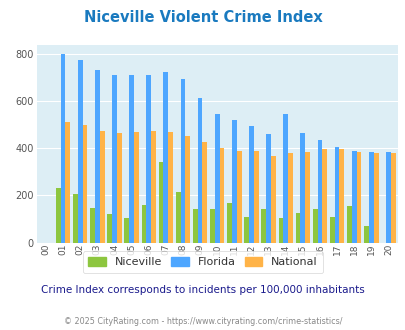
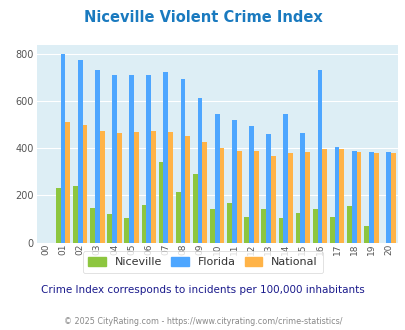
Niceville/02: 207 -> 240
Niceville/09: 143 -> 290
Florida/16: 433 -> 730
